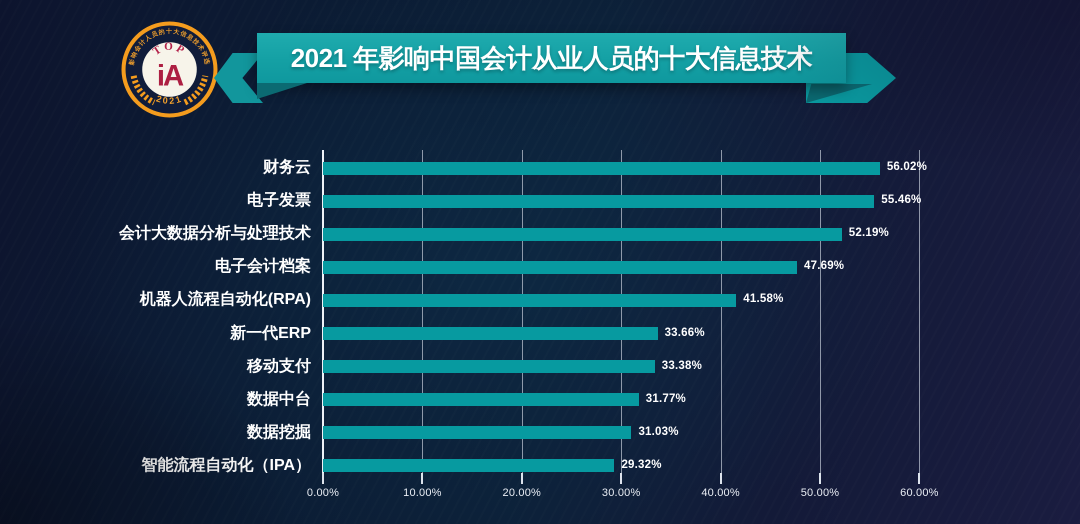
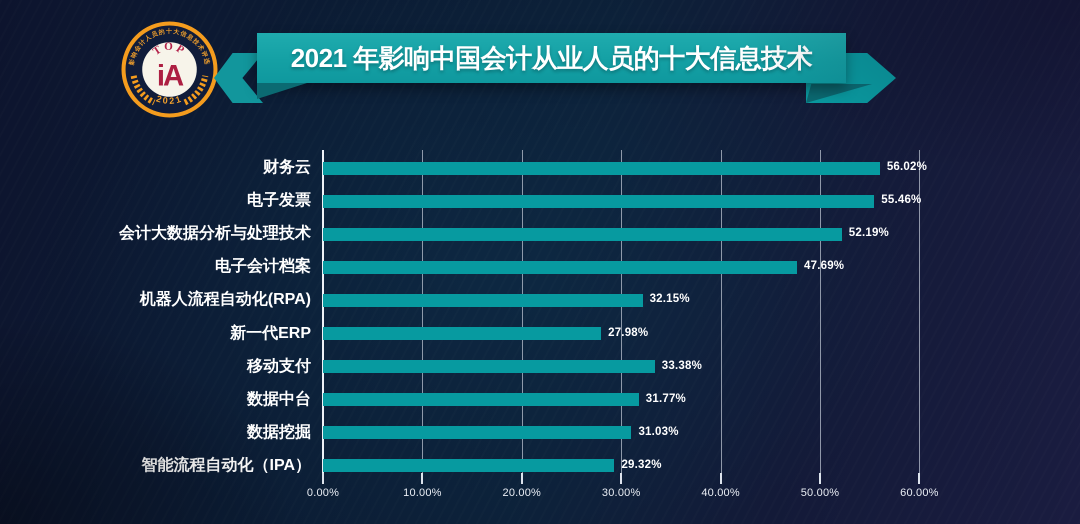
机器人流程自动化(RPA): 41.58% -> 32.15%
新一代ERP: 33.66% -> 27.98%
